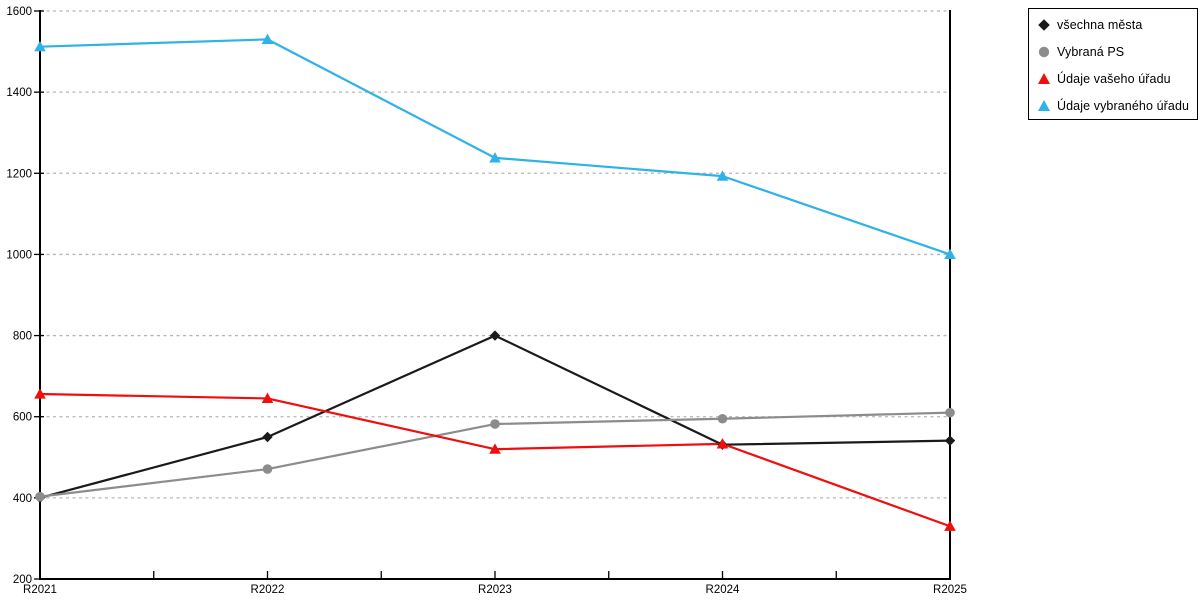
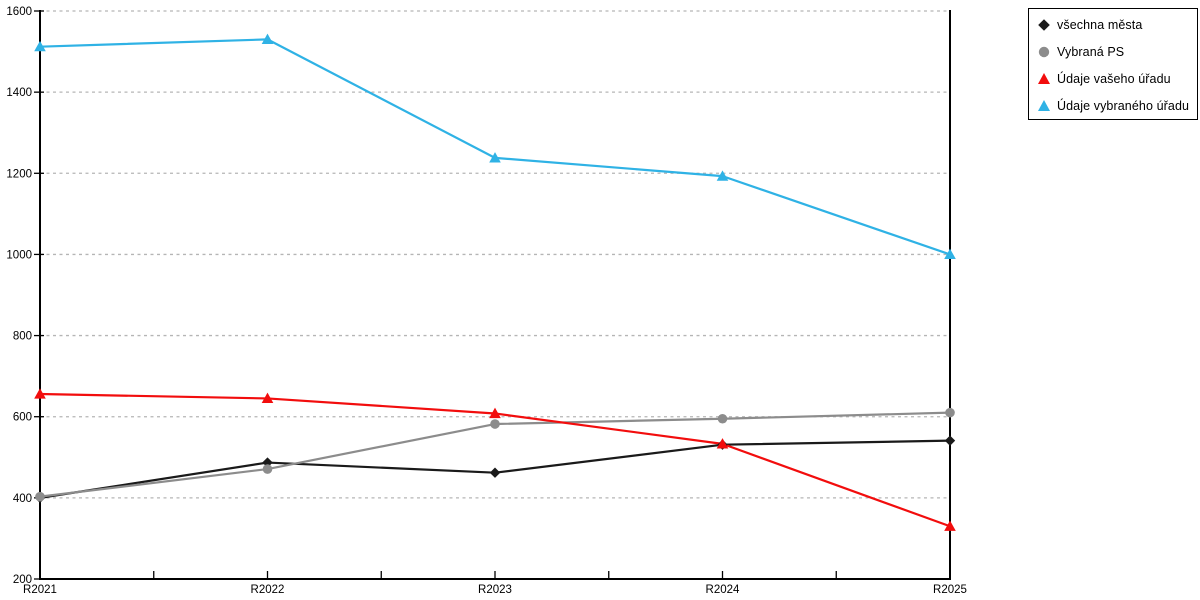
všechna města/R2022: 550 -> 490
všechna města/R2023: 800 -> 460
Údaje vašeho úřadu/R2023: 520 -> 610
